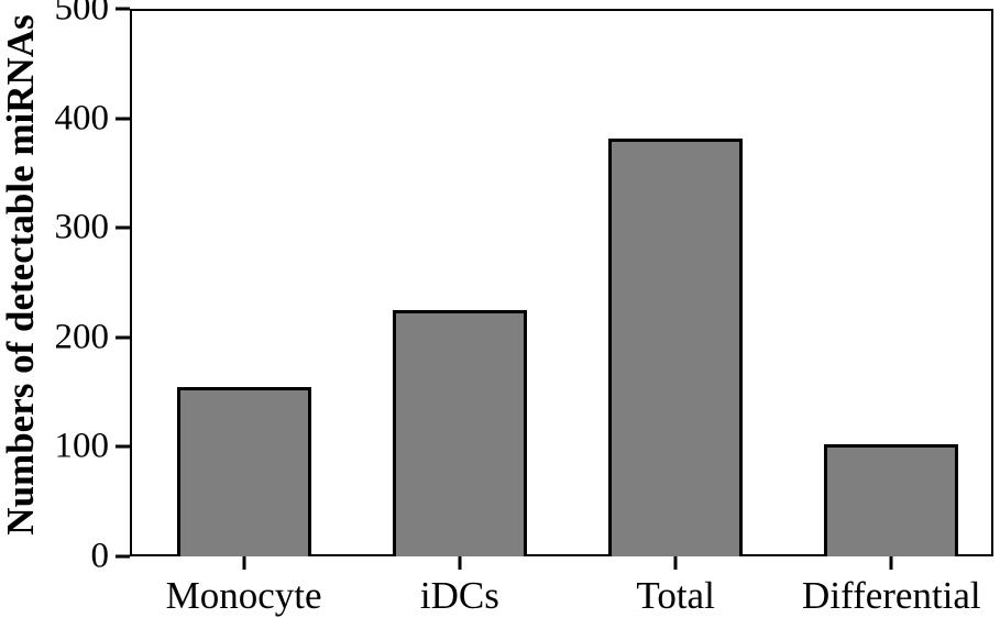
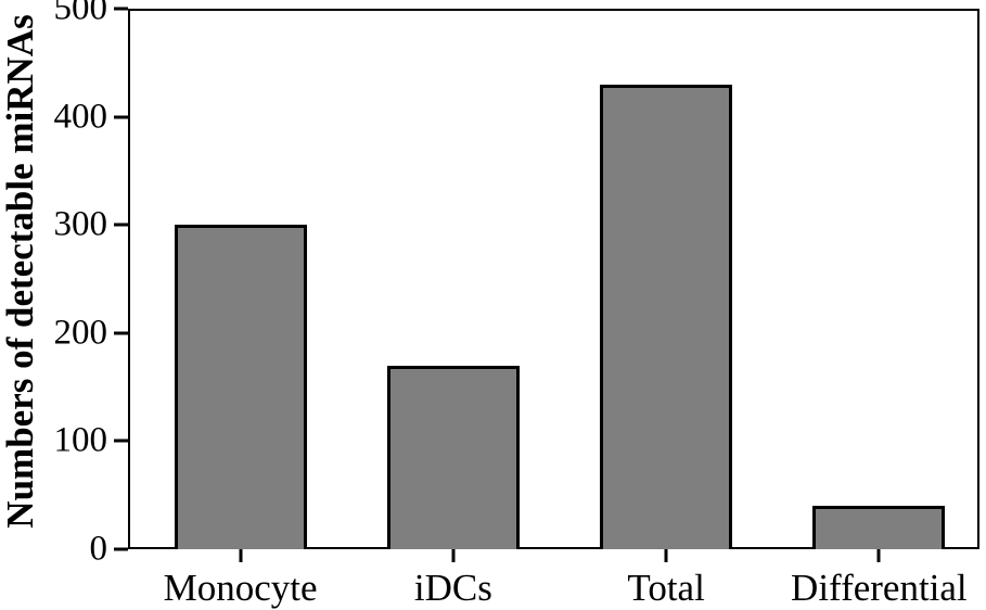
Monocyte: 160 -> 300
iDCs: 220 -> 170
Total: 380 -> 430
Differential: 100 -> 40
